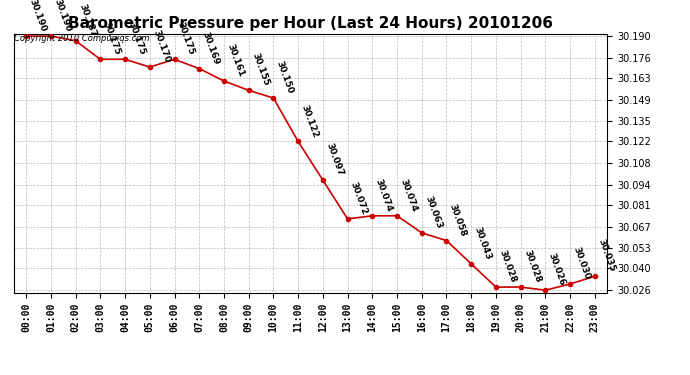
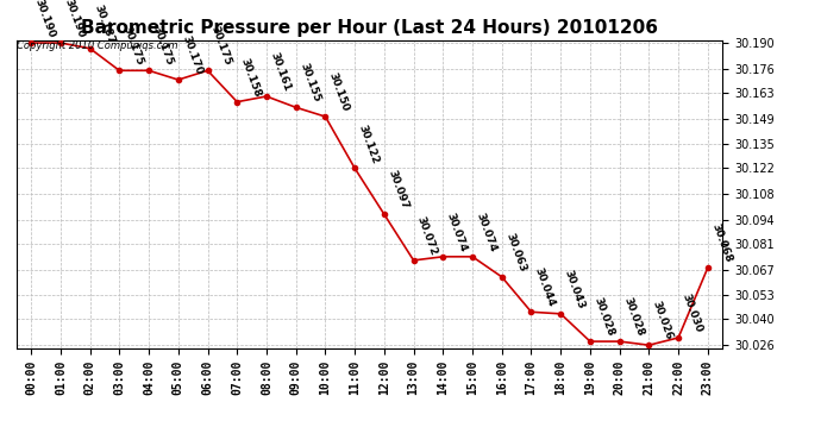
07:00: 30.169 -> 30.158
17:00: 30.058 -> 30.044
23:00: 30.035 -> 30.068
